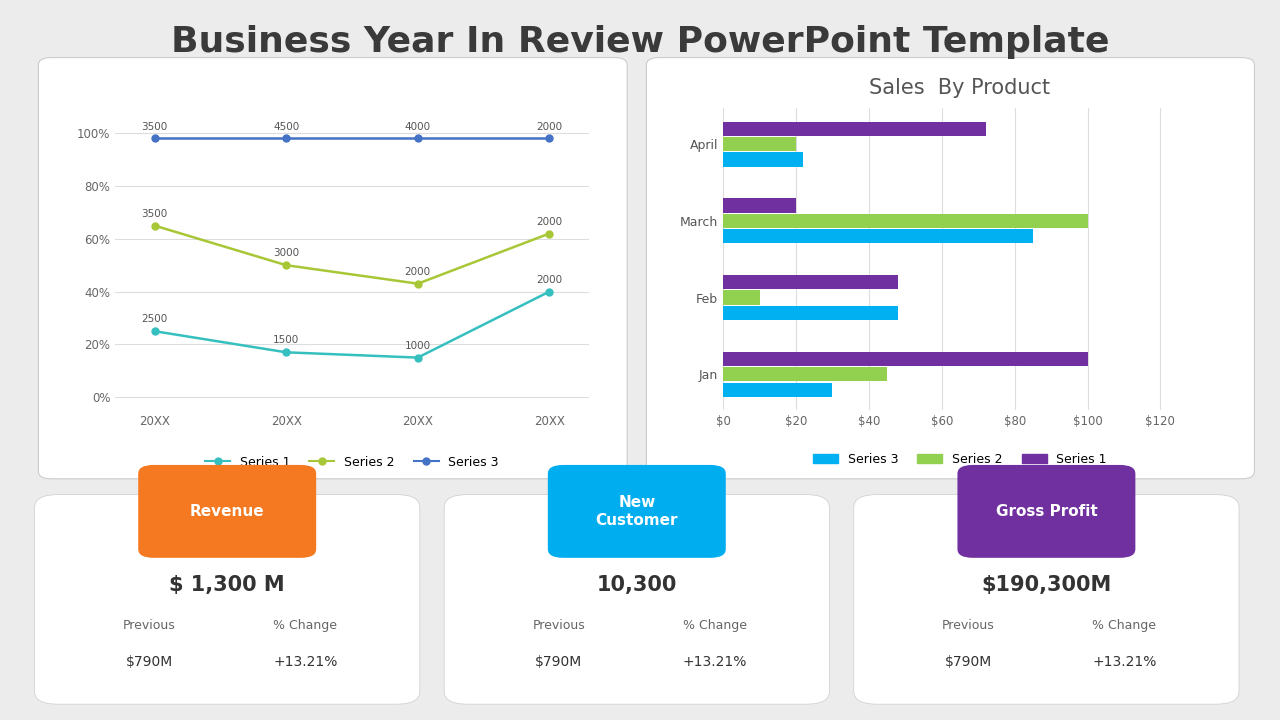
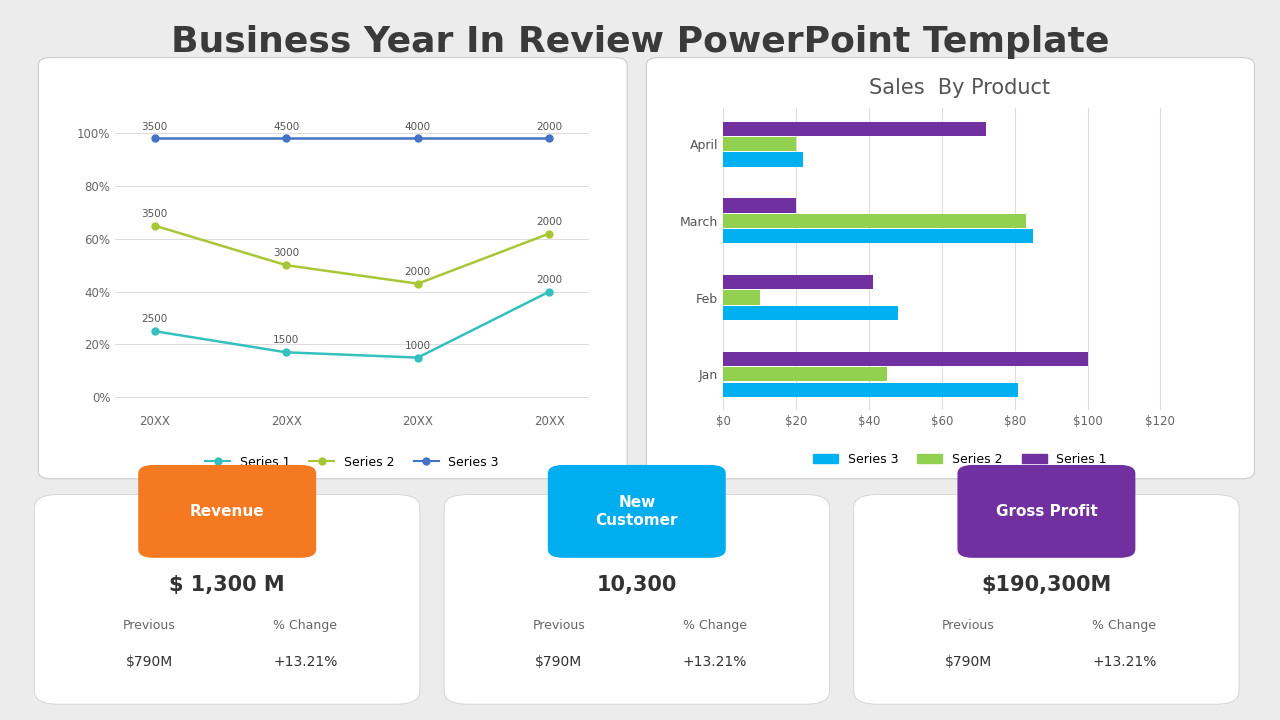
Sales By Product/Series 2/March: $100 -> $83
Sales By Product/Series 1/Feb: $48 -> $41
Sales By Product/Series 3/Jan: $30 -> $81
